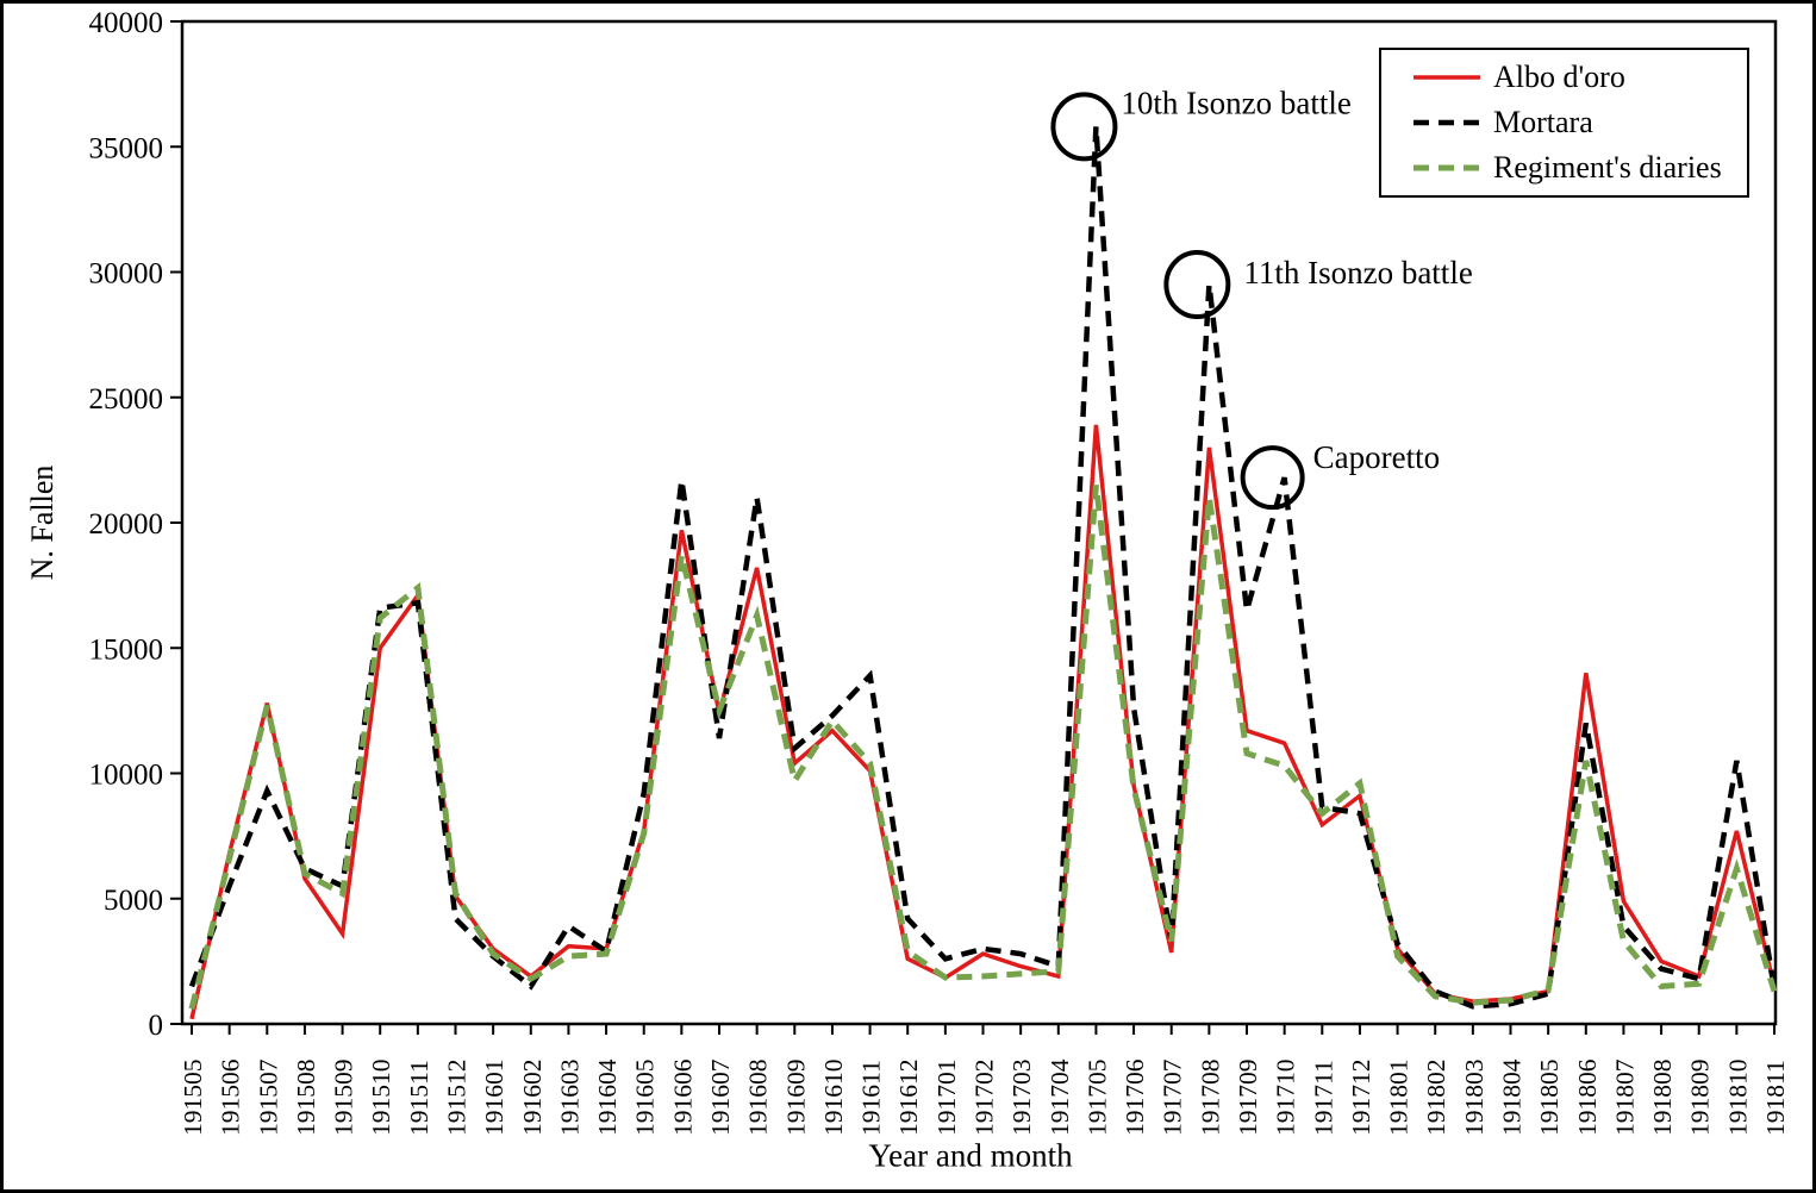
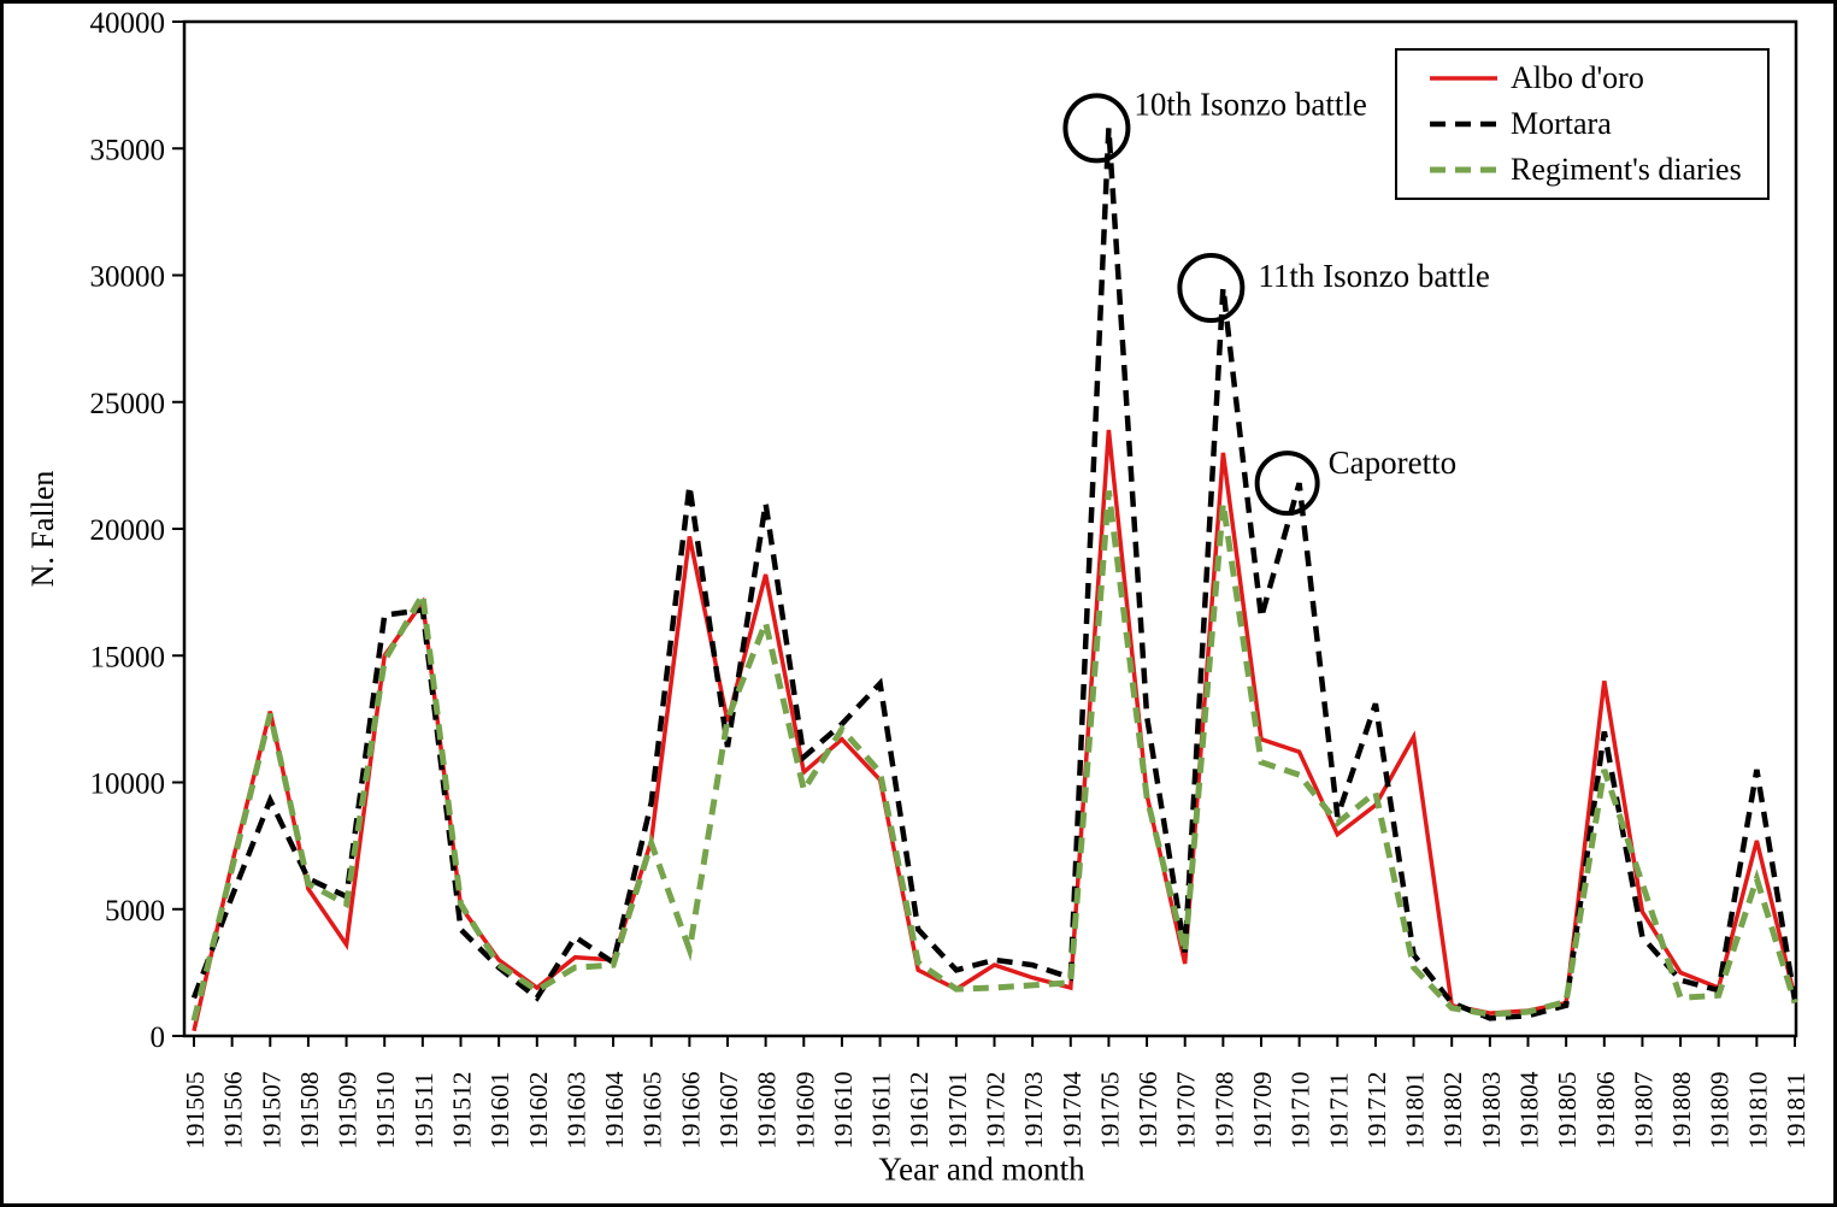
Regiment's diaries/191510: 16200 -> 14800
Regiment's diaries/191606: 18700 -> 3400
Mortara/191712: 8400 -> 13100
Albo d'oro/191801: 3000 -> 11800
Regiment's diaries/191807: 3300 -> 6000
